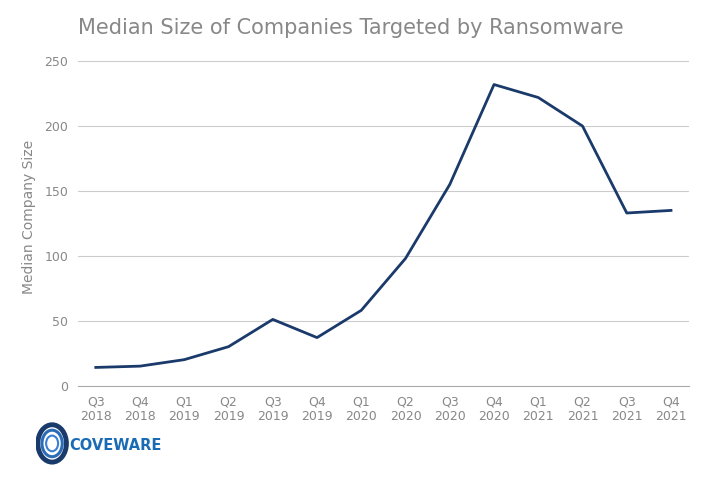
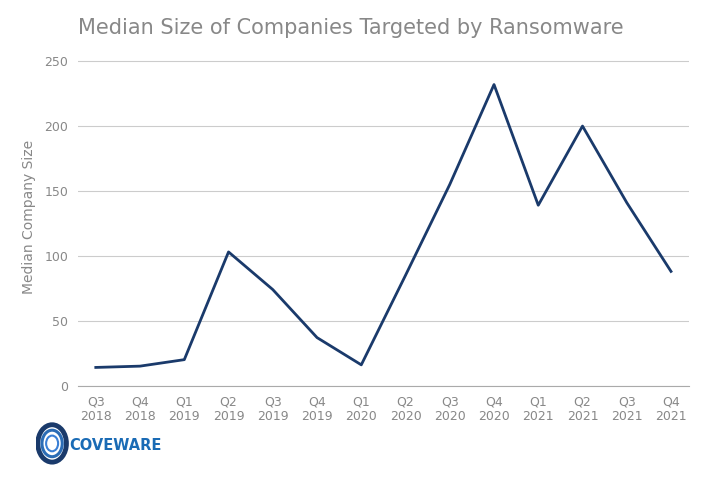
Q2 2019: 30 -> 103
Q3 2019: 51 -> 74
Q1 2020: 58 -> 16
Q2 2020: 98 -> 85
Q1 2021: 222 -> 139
Q3 2021: 133 -> 141
Q4 2021: 135 -> 88
